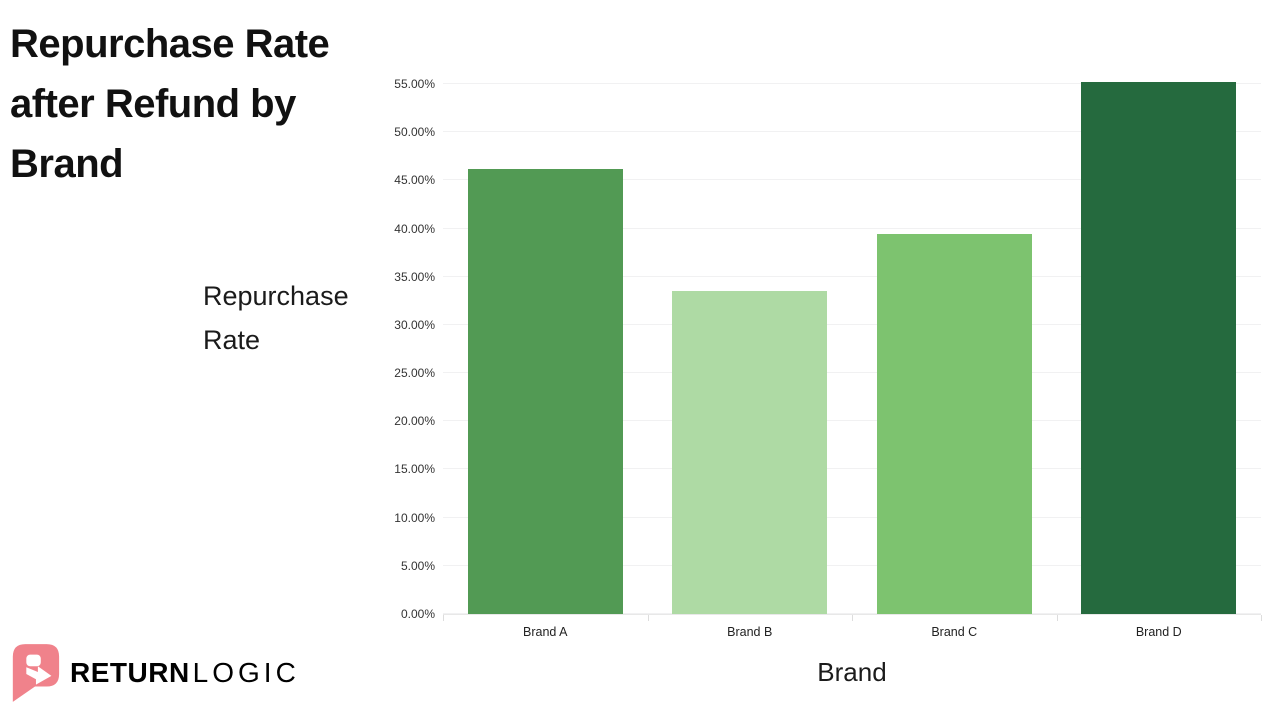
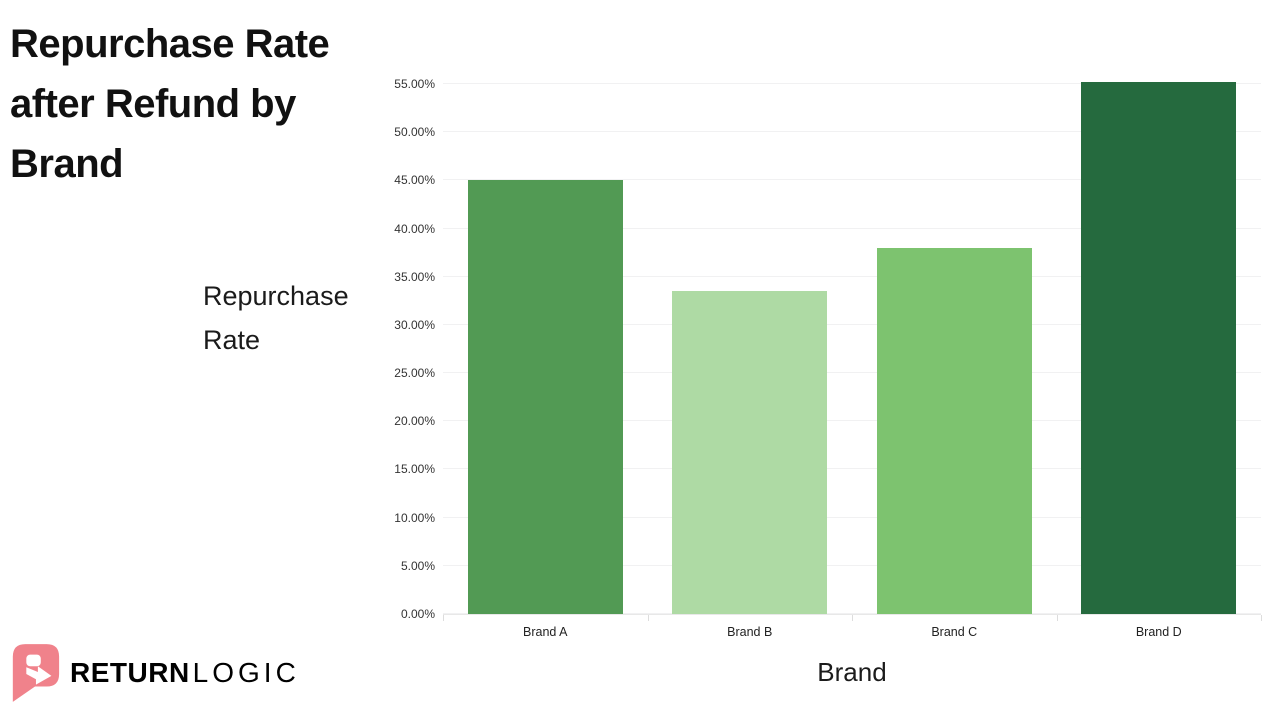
Brand A: 46% -> 45%
Brand C: 39% -> 38%
